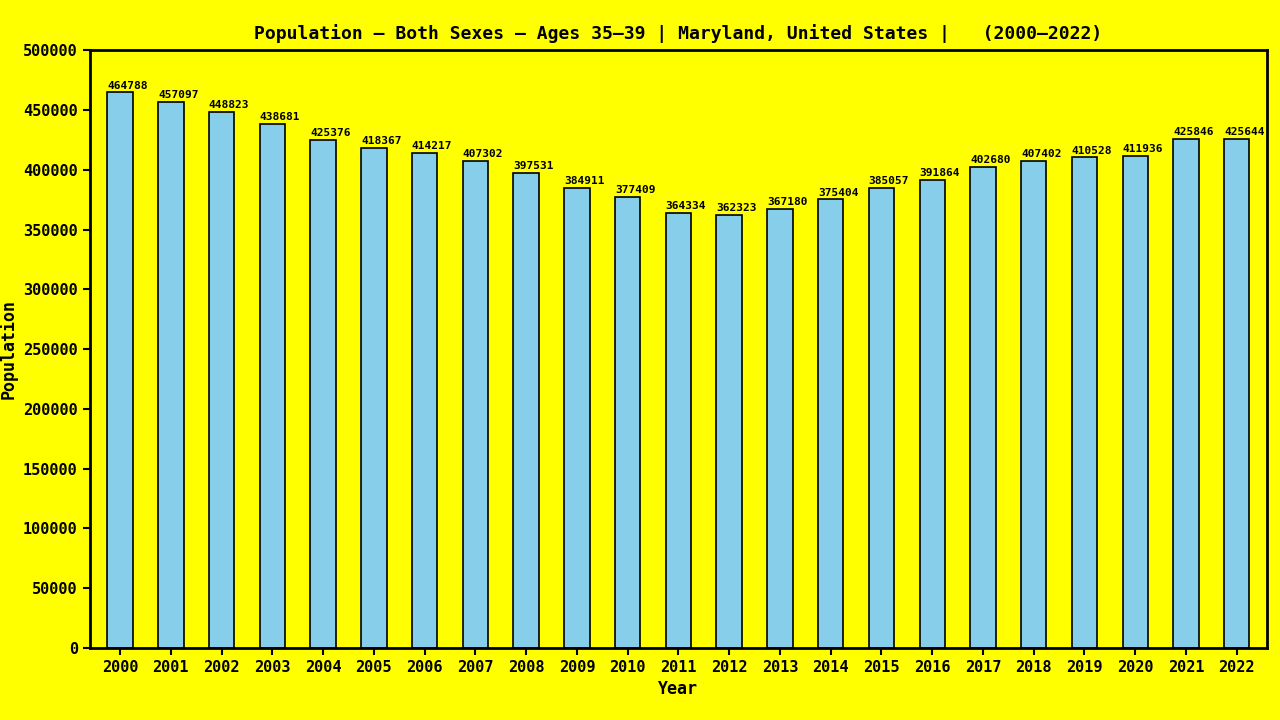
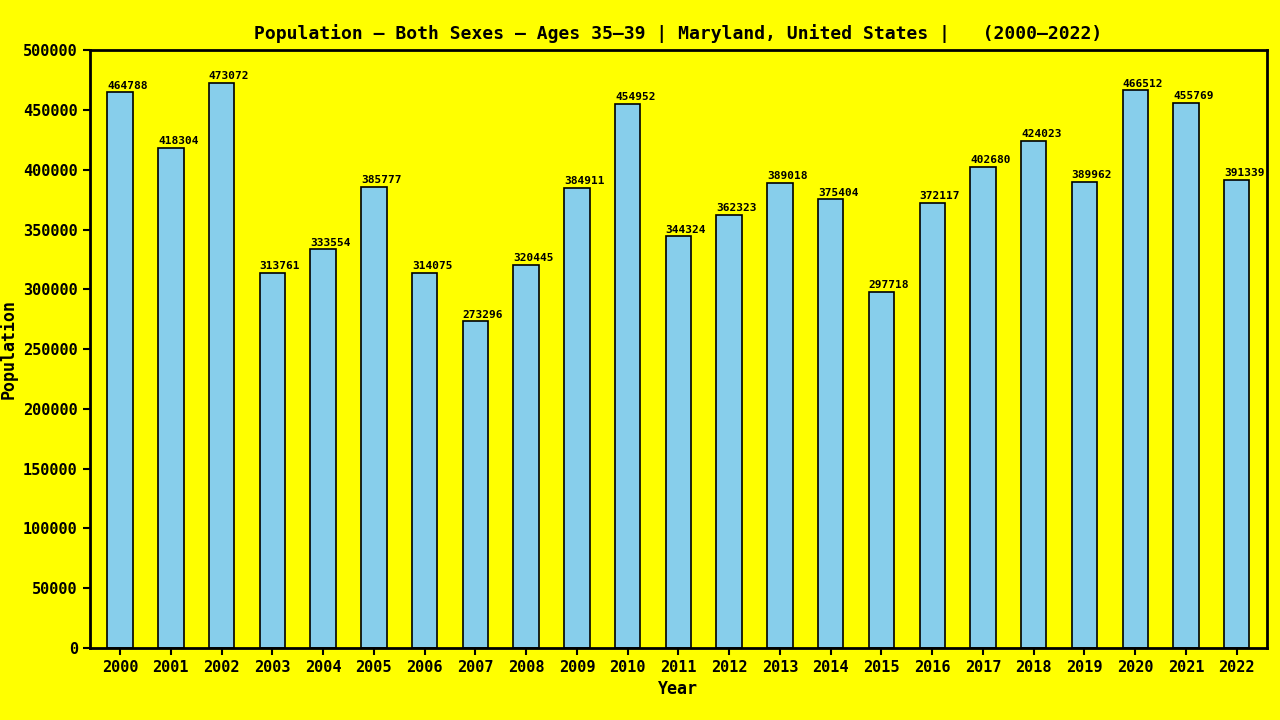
2001: 457097 -> 418304
2002: 448823 -> 473072
2003: 438681 -> 313761
2004: 425376 -> 333554
2005: 418367 -> 385777
2006: 414217 -> 314075
2007: 407302 -> 273296
2008: 397531 -> 320445
2010: 377409 -> 454952
2011: 364334 -> 344324
2013: 367180 -> 389018
2015: 385057 -> 297718
2016: 391864 -> 372117
2018: 407402 -> 424023
2019: 410528 -> 389962
2020: 411936 -> 466512
2021: 425846 -> 455769
2022: 425644 -> 391339
